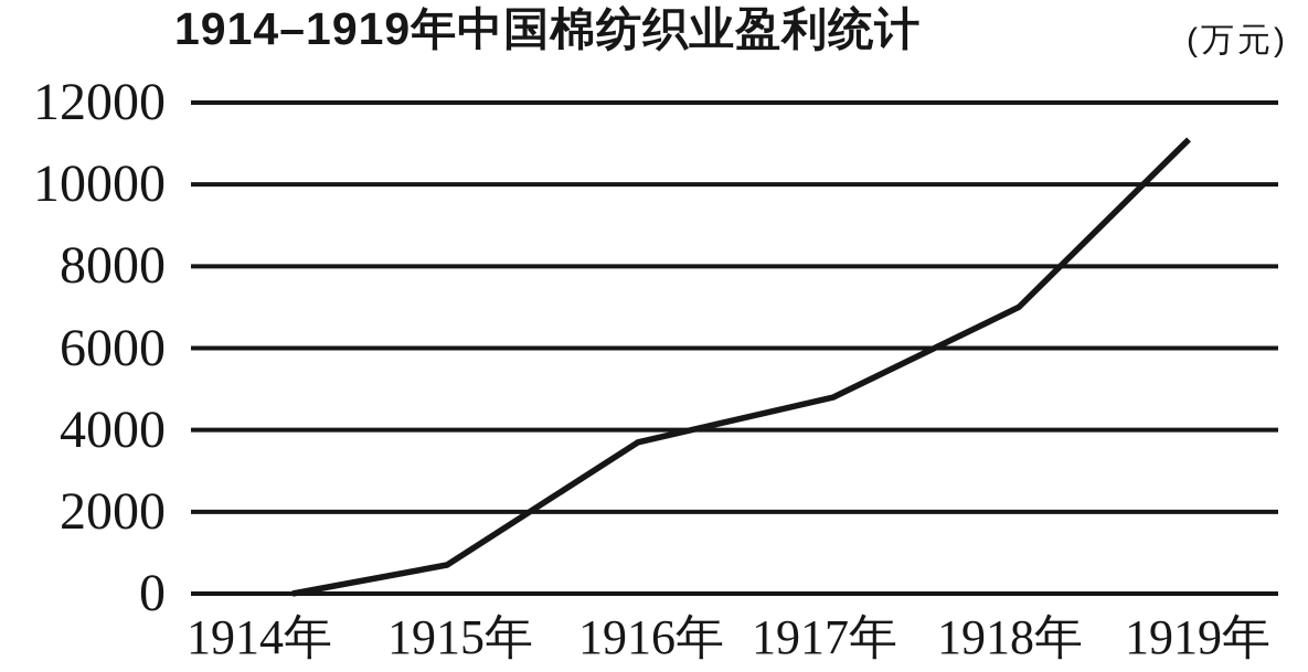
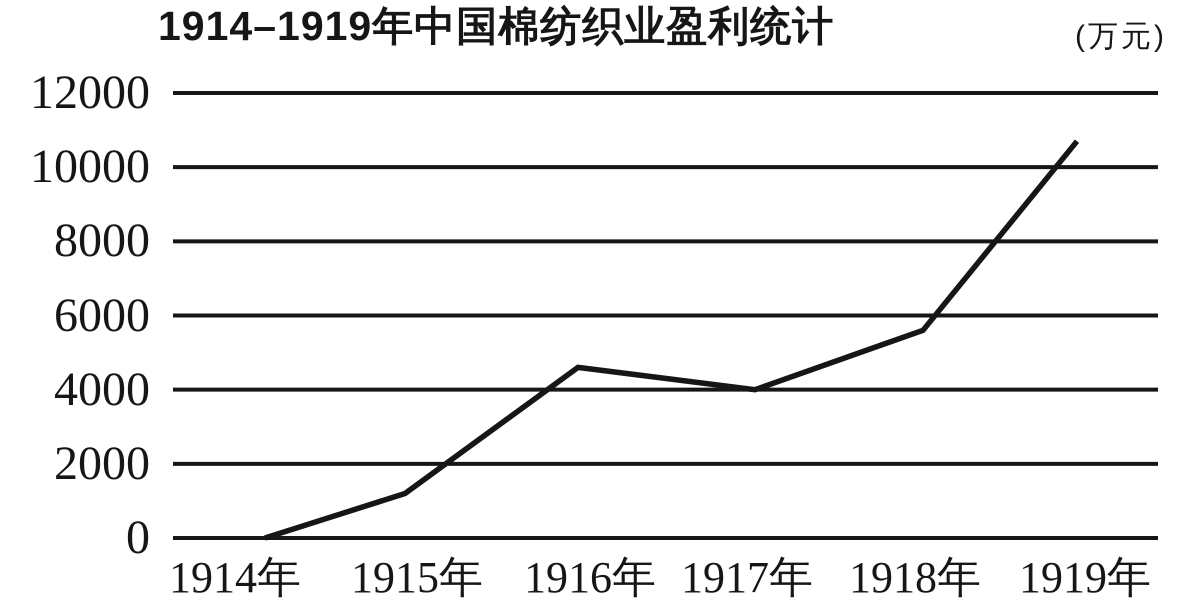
1915年: 700 -> 1200
1916年: 3700 -> 4600
1917年: 4800 -> 4000
1918年: 7000 -> 5600
1919年: 11100 -> 10700
